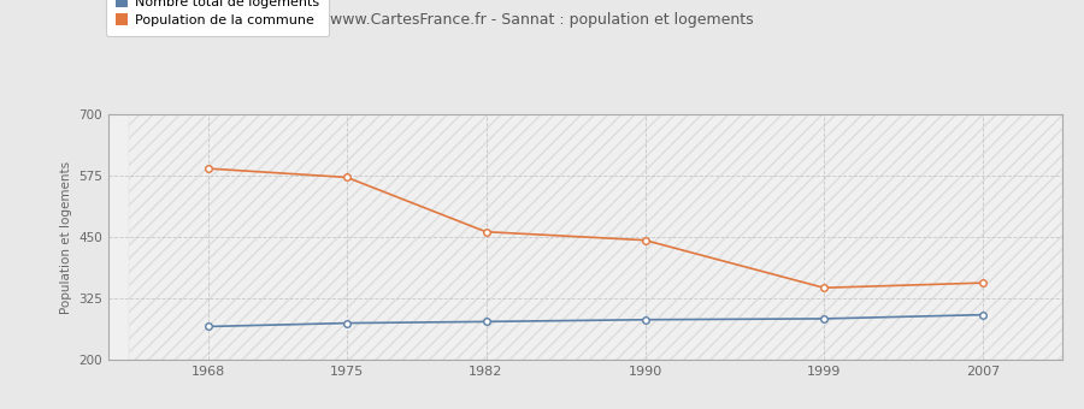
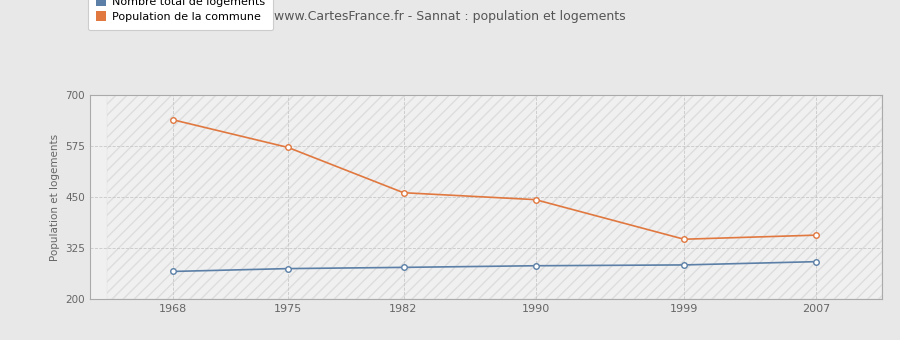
Population de la commune/1968: 590 -> 640
